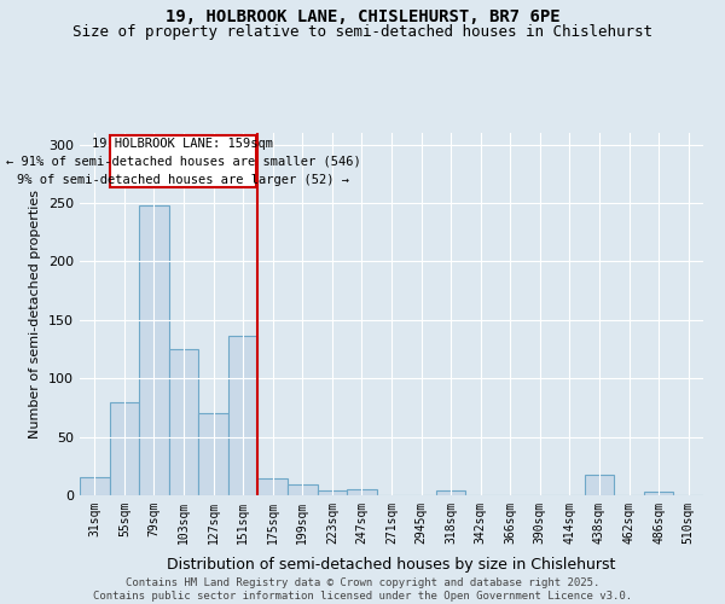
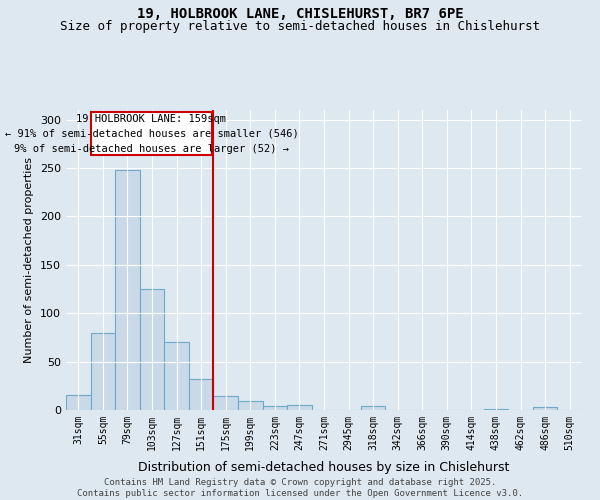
151sqm: 136 -> 32
438sqm: 18 -> 1
